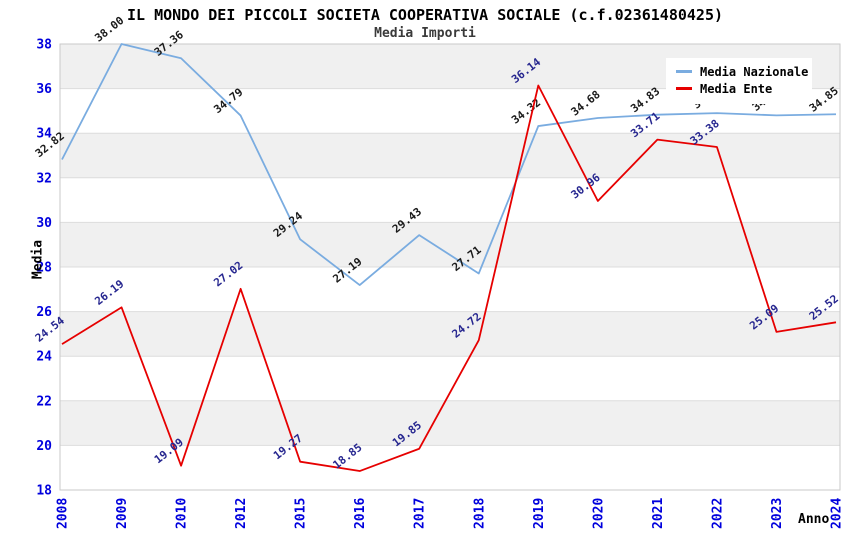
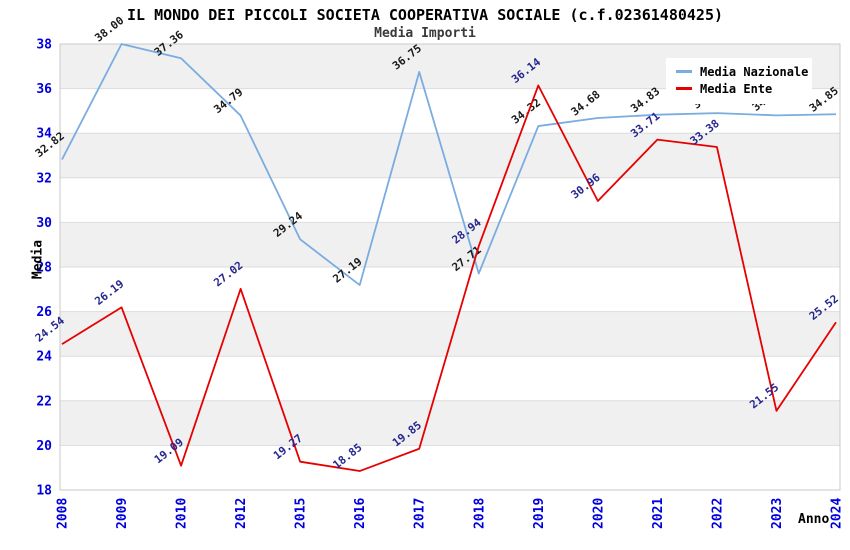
Media Nazionale/2017: 29.43 -> 36.75
Media Ente/2018: 24.72 -> 28.94
Media Ente/2023: 25.09 -> 21.55
